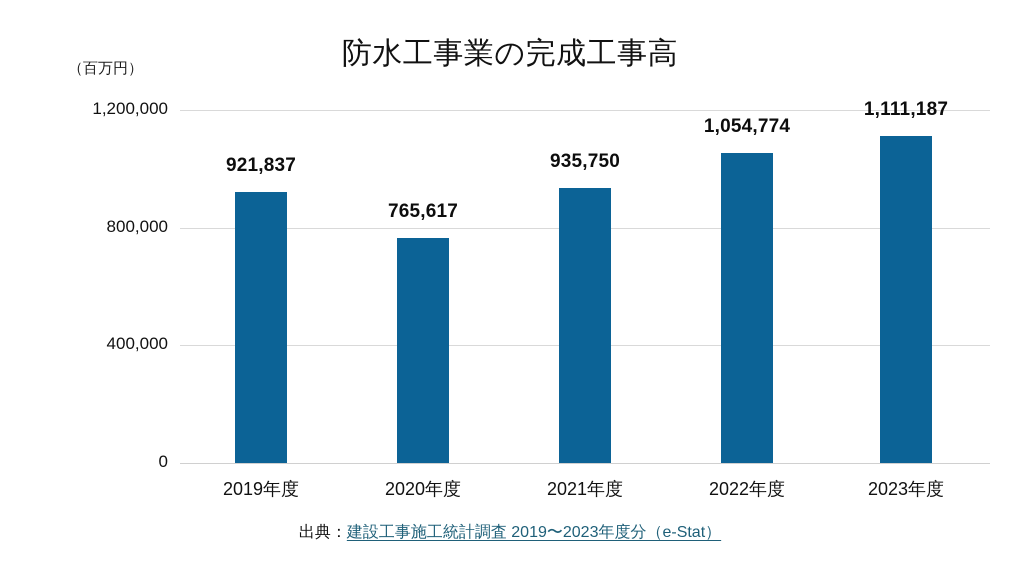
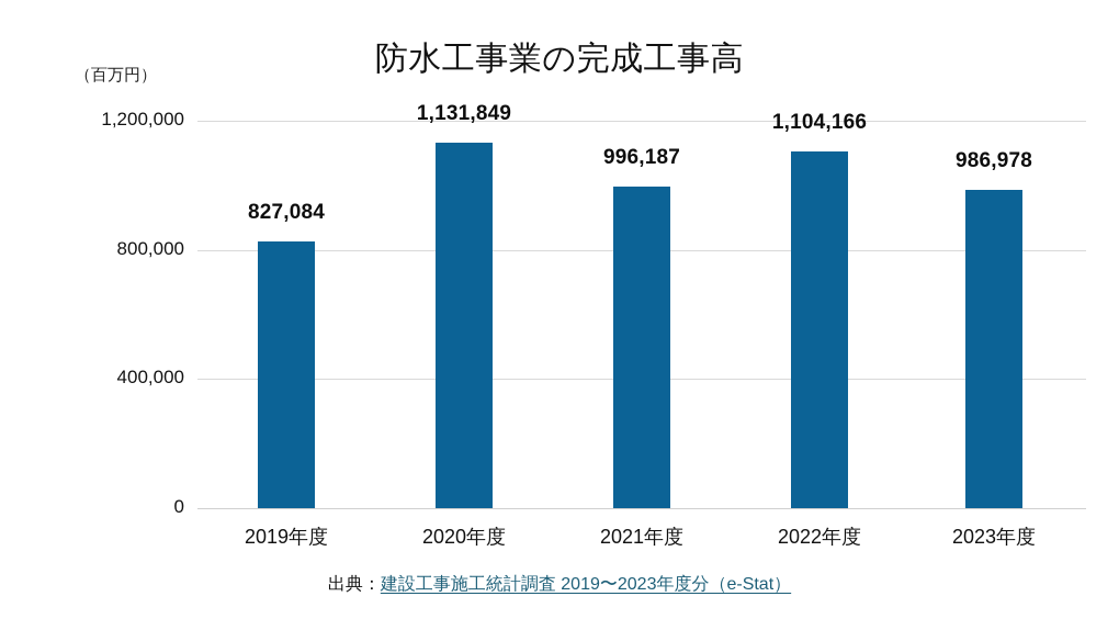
2019年度: 921,837 -> 827,084
2020年度: 765,617 -> 1,131,849
2021年度: 935,750 -> 996,187
2022年度: 1,054,774 -> 1,104,166
2023年度: 1,111,187 -> 986,978
